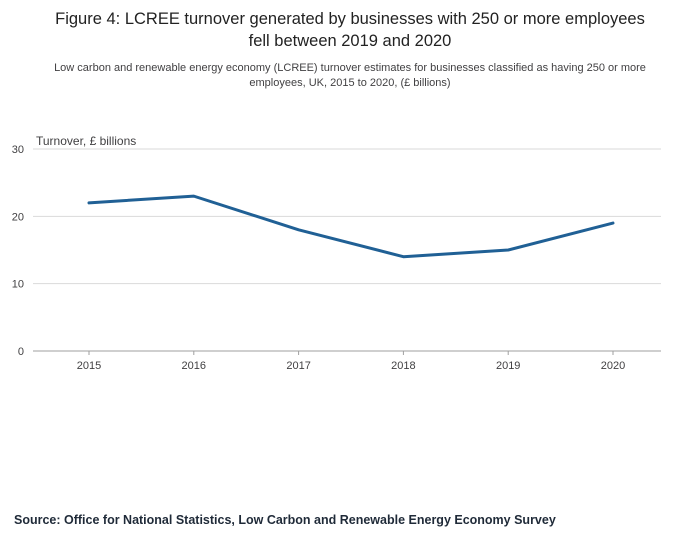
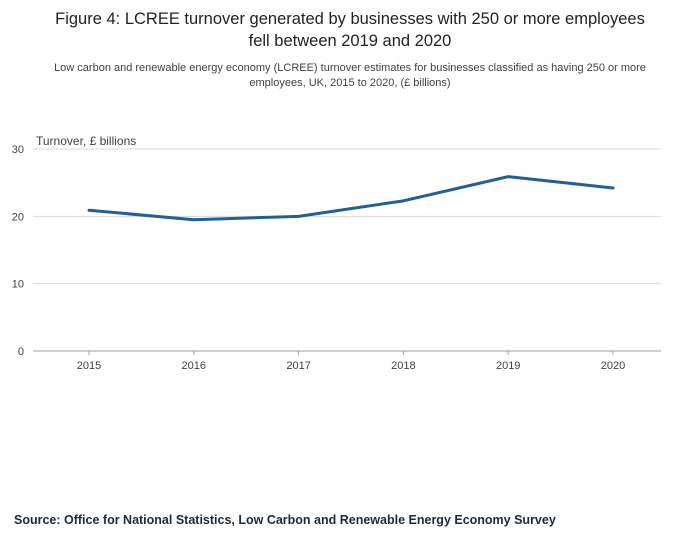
2015: 22 -> 21
2016: 23 -> 20
2017: 18 -> 20
2018: 14 -> 22
2019: 15 -> 26
2020: 19 -> 24
